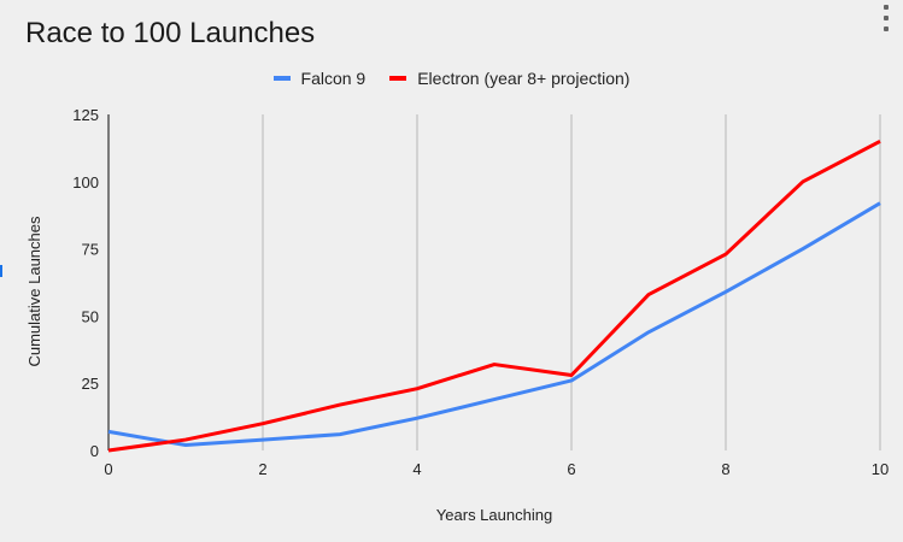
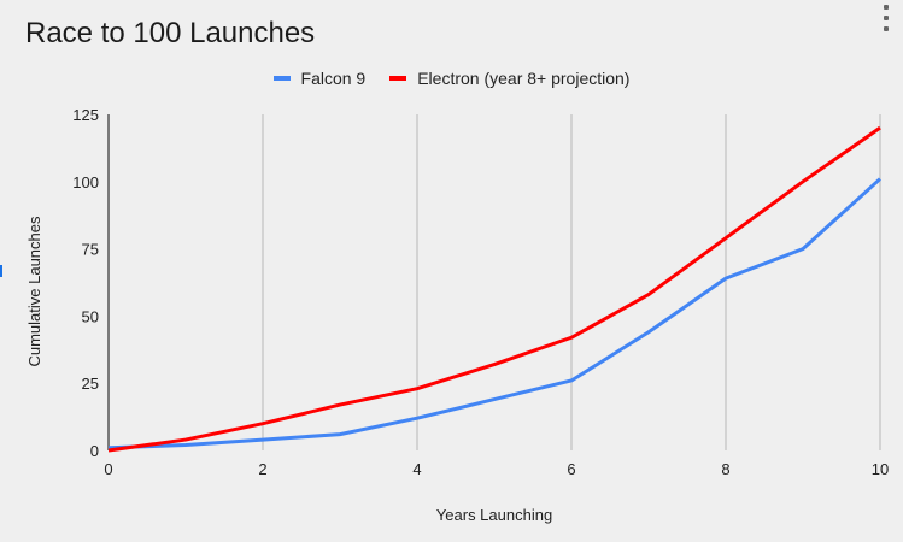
Falcon 9/0: 7 -> 1
Electron (year 8+ projection)/6: 28 -> 42
Falcon 9/8: 59 -> 64
Electron (year 8+ projection)/8: 73 -> 79
Falcon 9/10: 92 -> 101
Electron (year 8+ projection)/10: 115 -> 120
